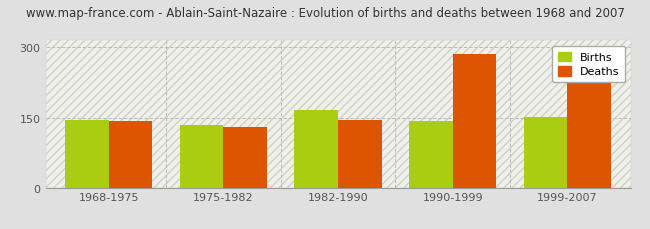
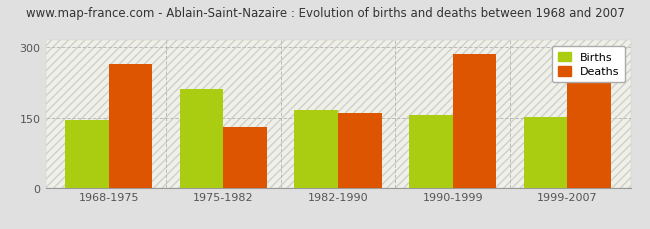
Deaths/1968-1975: 142 -> 265
Births/1975-1982: 135 -> 210
Deaths/1982-1990: 144 -> 160
Births/1990-1999: 143 -> 155
